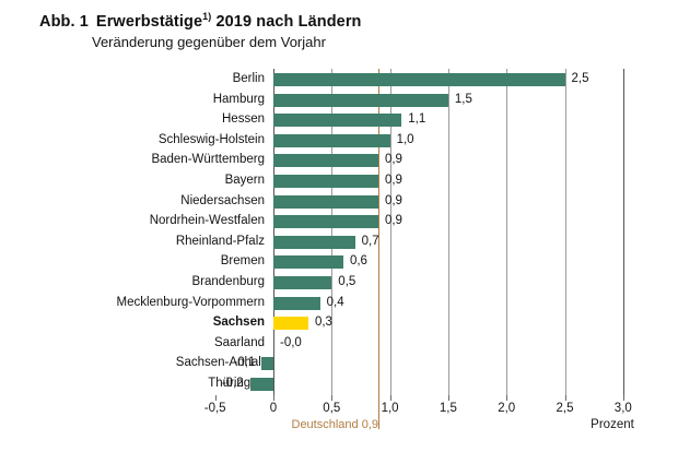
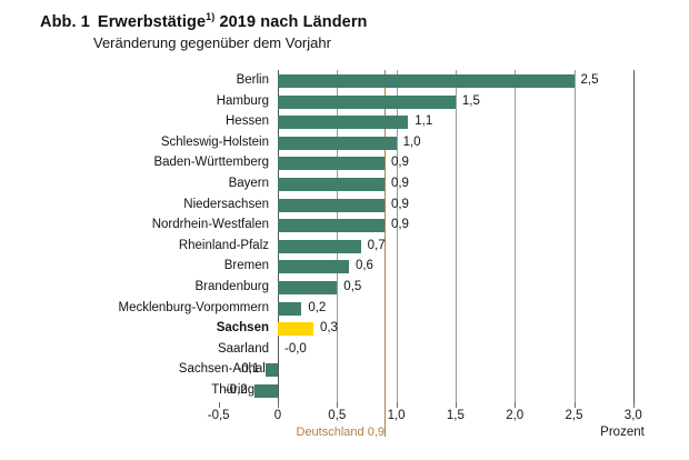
Mecklenburg-Vorpommern: 0,4 -> 0,2
